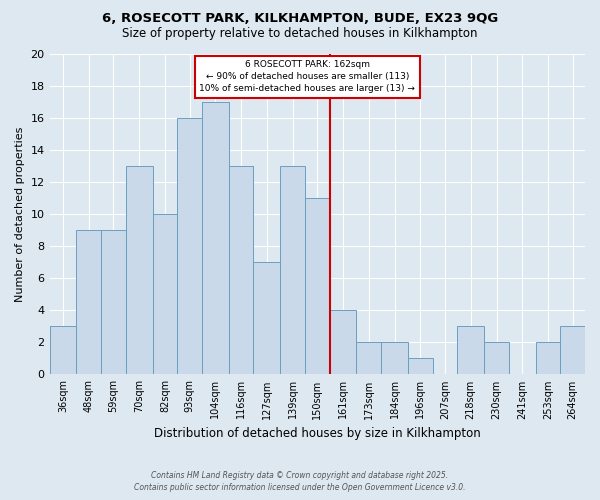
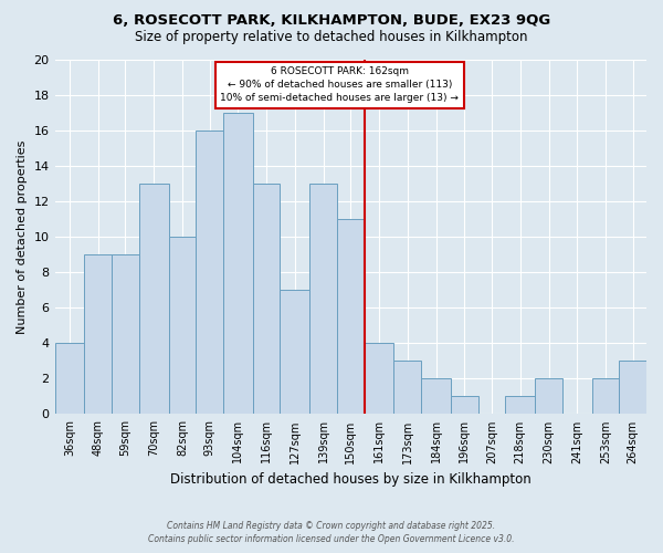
36sqm: 3 -> 4
173sqm: 2 -> 3
218sqm: 3 -> 1
